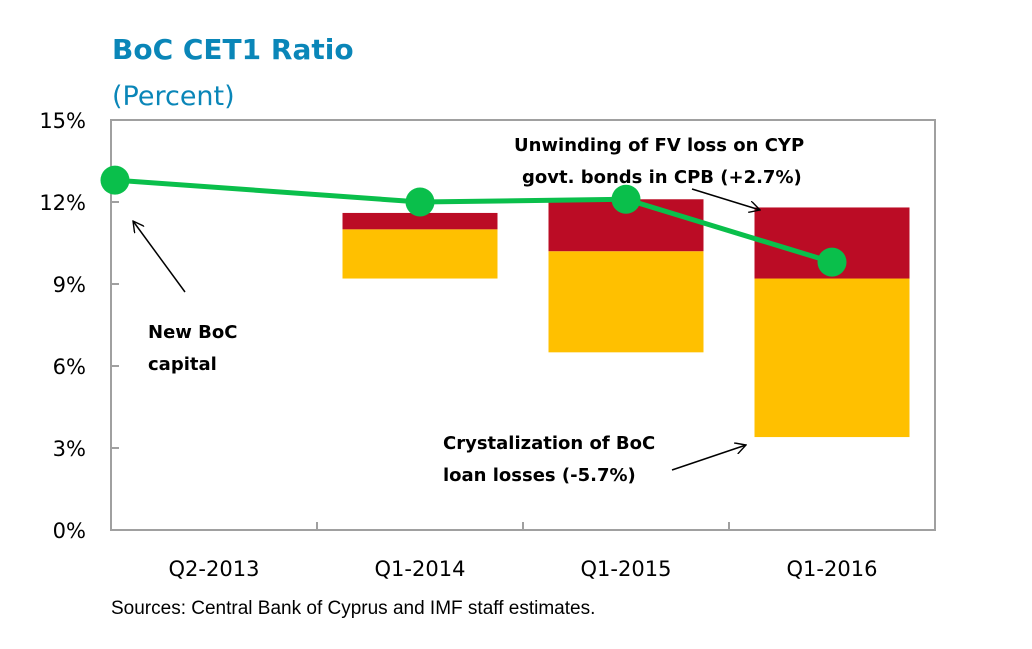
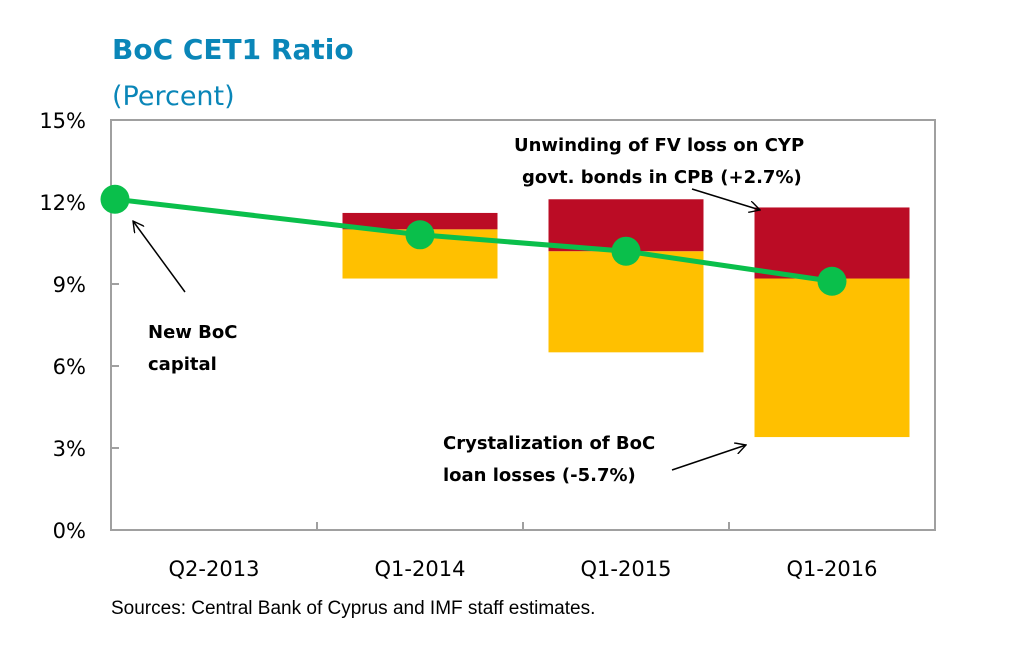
Q2-2013: 12.8% -> 12.1%
Q1-2014: 12.0% -> 10.8%
Q1-2015: 12.1% -> 10.2%
Q1-2016: 9.8% -> 9.1%
